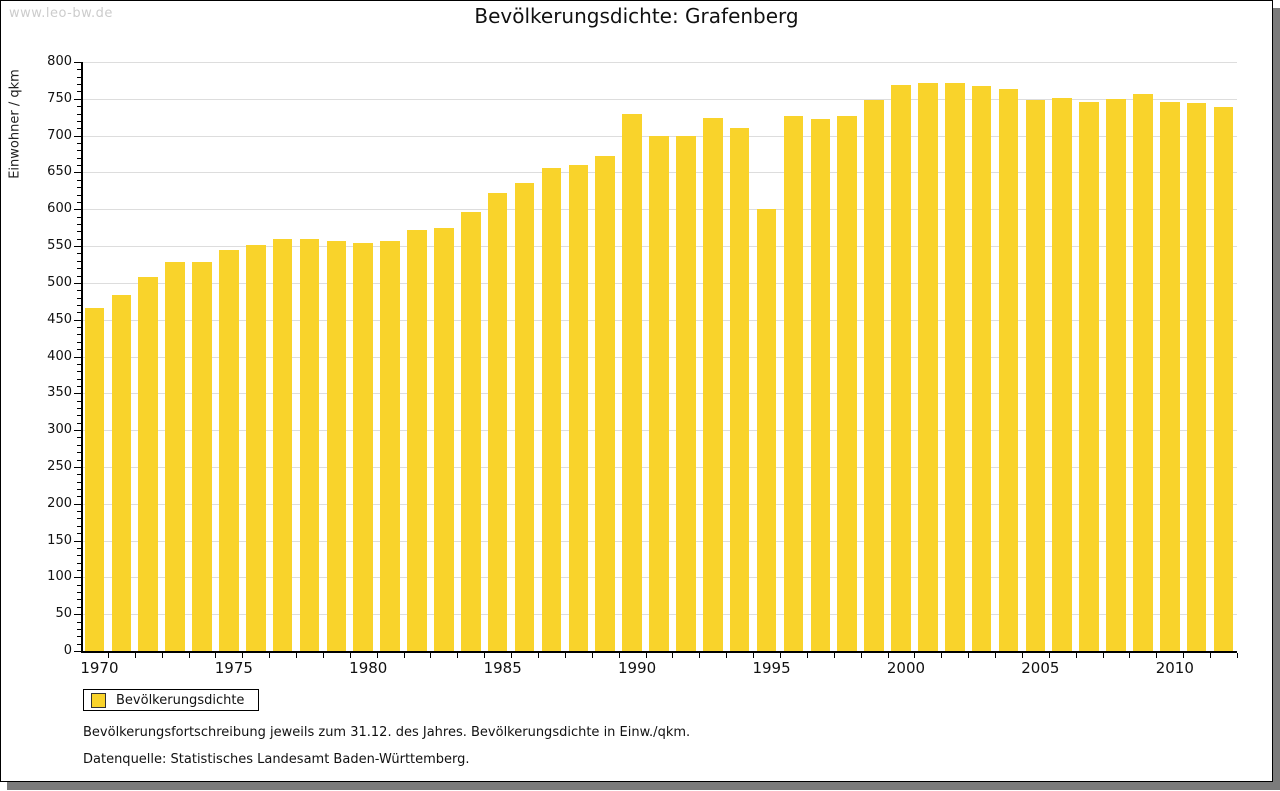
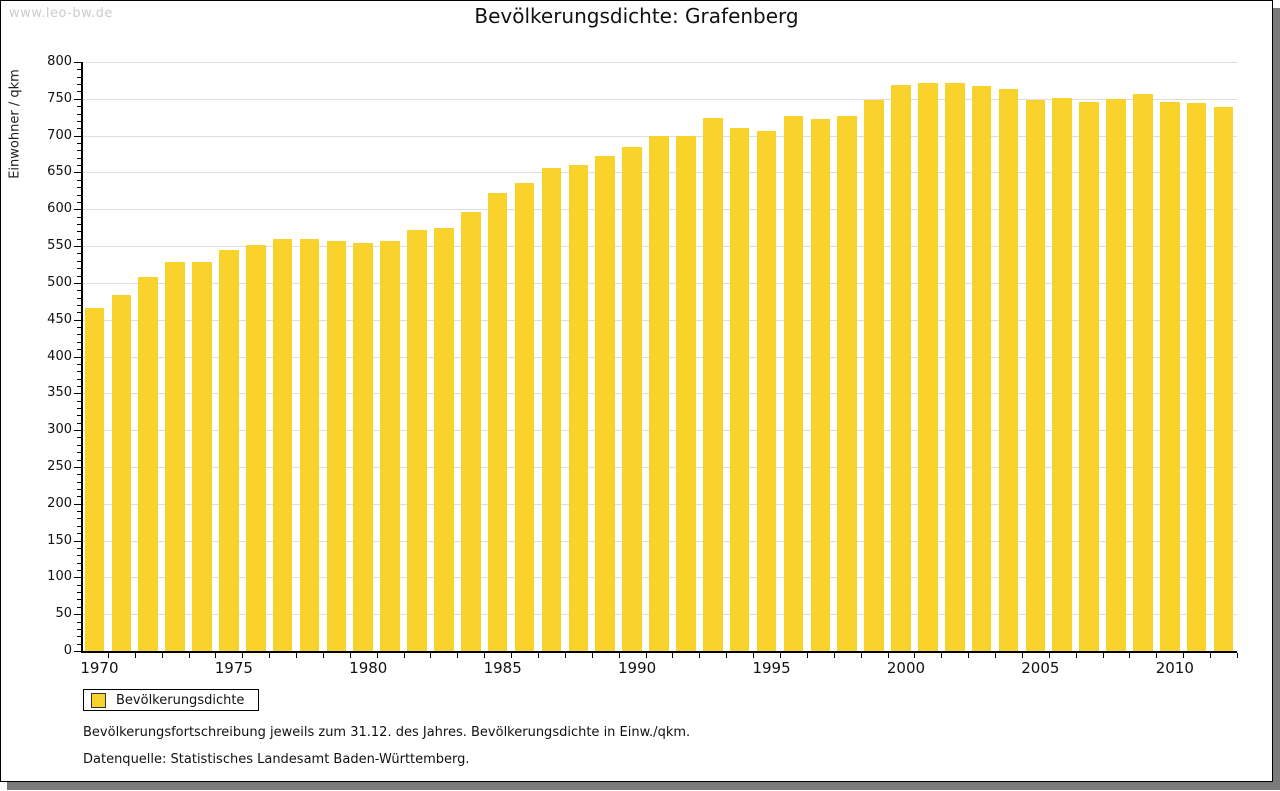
1990: 730 -> 680
1995: 600 -> 710
